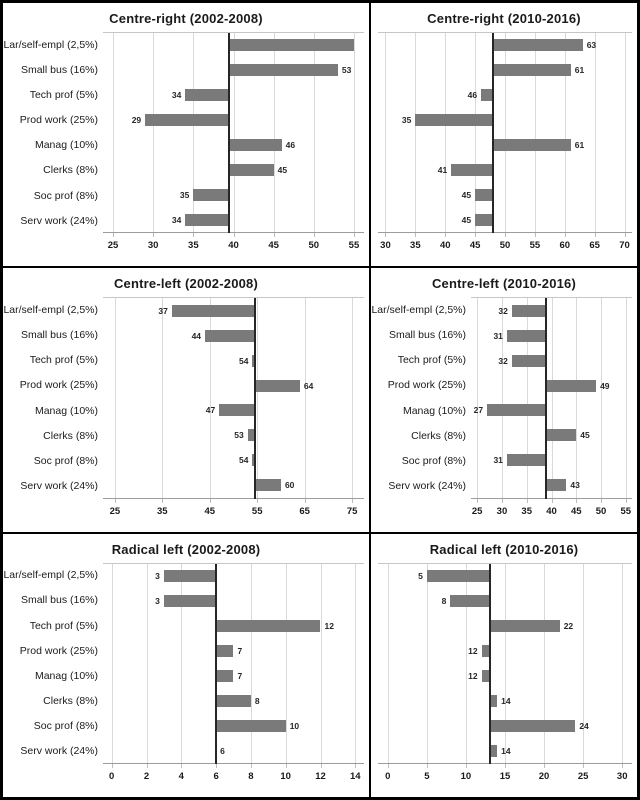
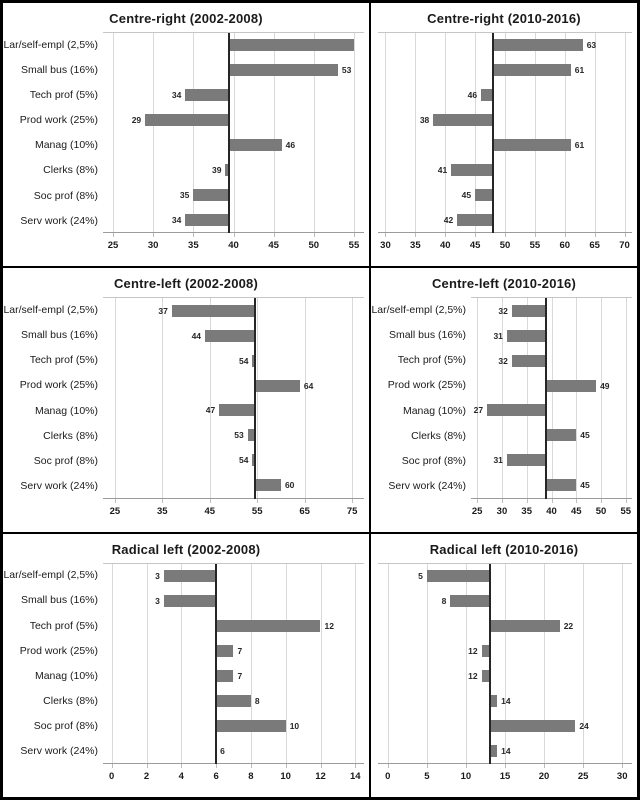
Centre-right (2002-2008)/Clerks (8%): 45 -> 39
Centre-right (2010-2016)/Prod work (25%): 35 -> 38
Centre-right (2010-2016)/Serv work (24%): 45 -> 42
Centre-left (2010-2016)/Serv work (24%): 43 -> 45
